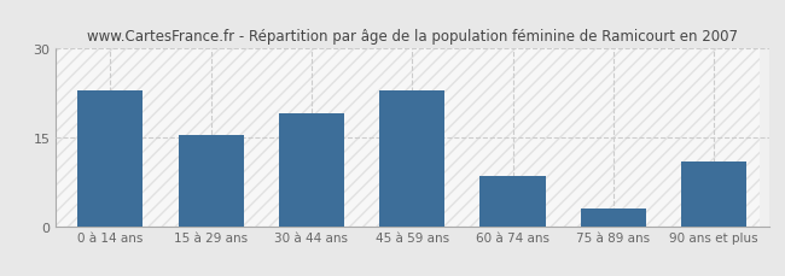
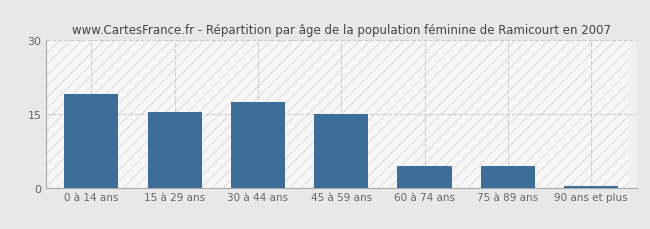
0 à 14 ans: 23.0 -> 19.0
30 à 44 ans: 19.0 -> 17.5
45 à 59 ans: 23.0 -> 15.0
60 à 74 ans: 8.5 -> 4.5
75 à 89 ans: 3.0 -> 4.5
90 ans et plus: 11.0 -> 0.4
